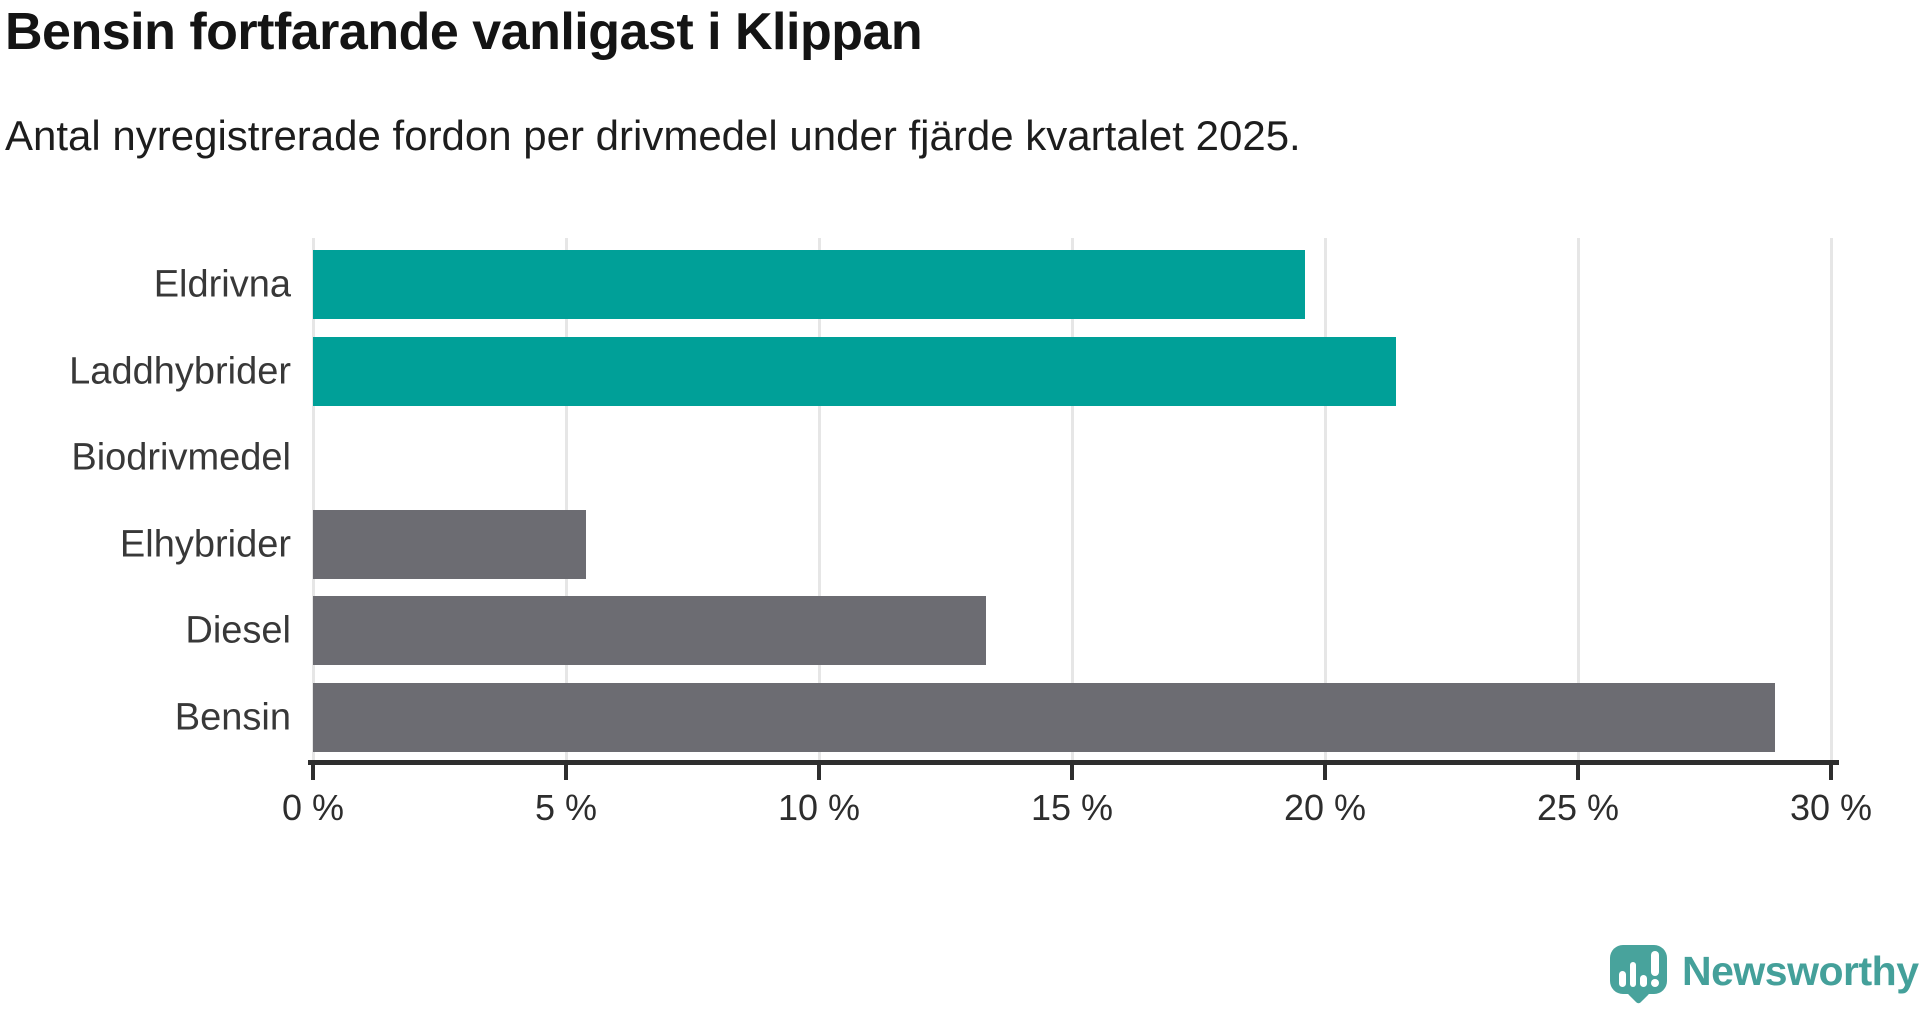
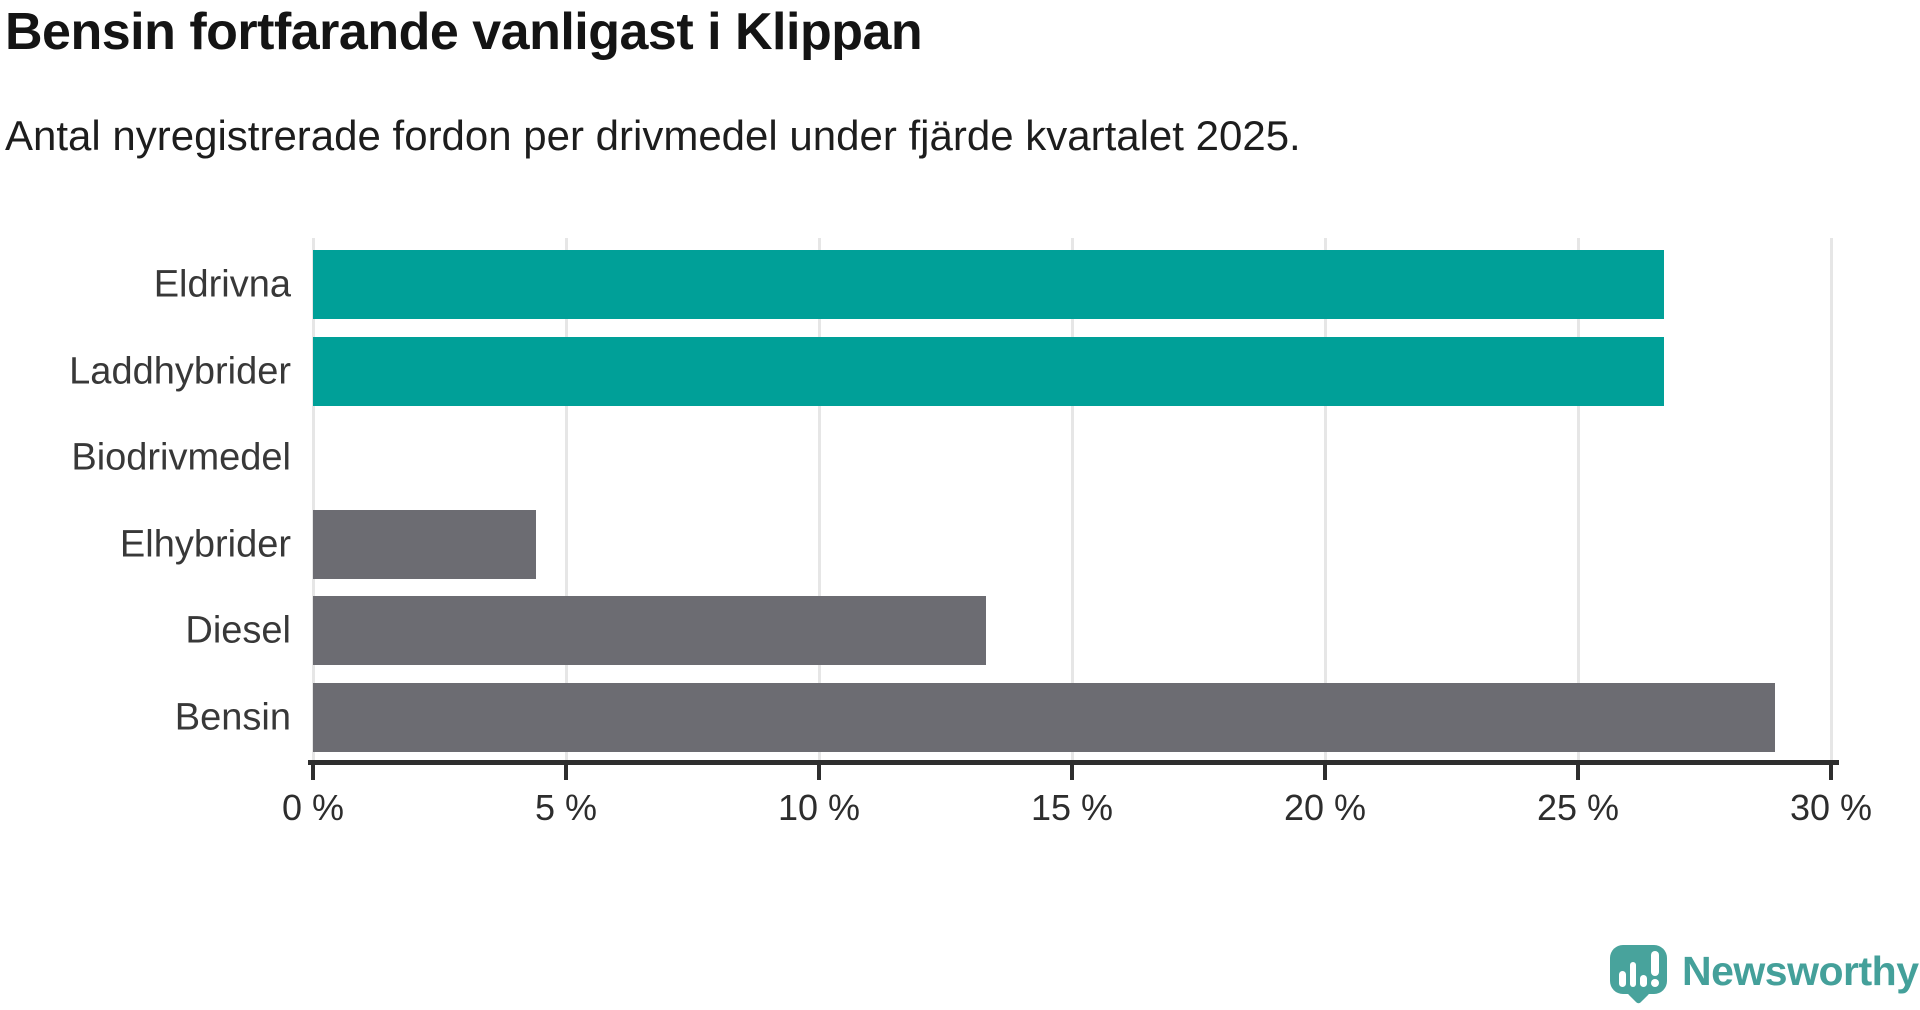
Eldrivna: 19.6% -> 26.7%
Laddhybrider: 21.4% -> 26.7%
Elhybrider: 5.4% -> 4.4%
